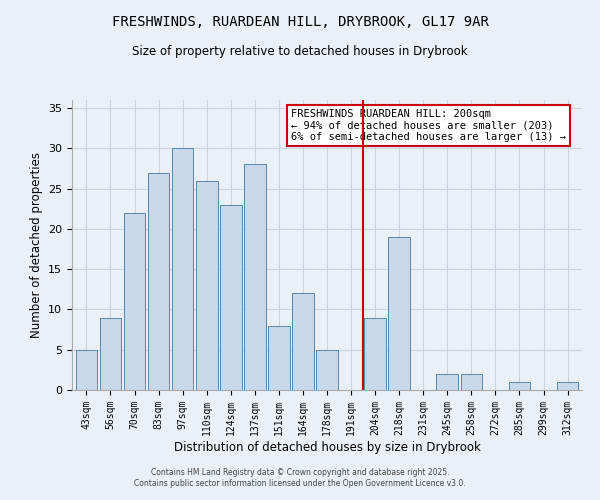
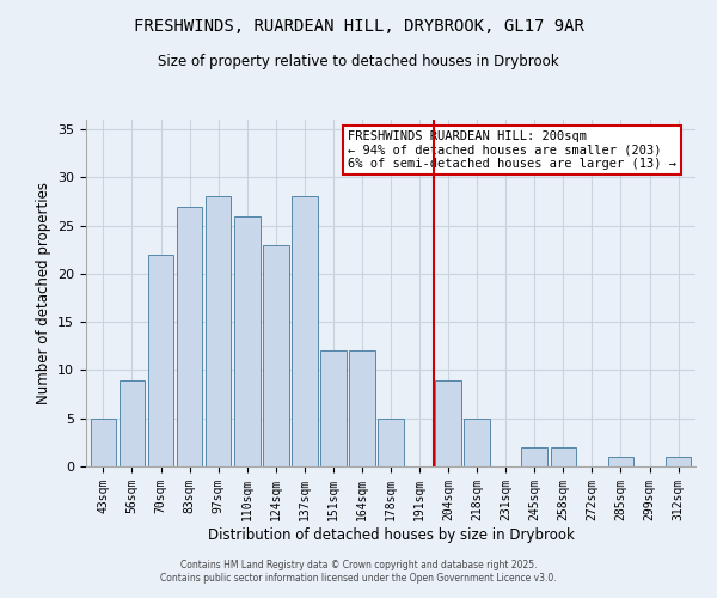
97sqm: 30 -> 28
151sqm: 8 -> 12
218sqm: 19 -> 5
